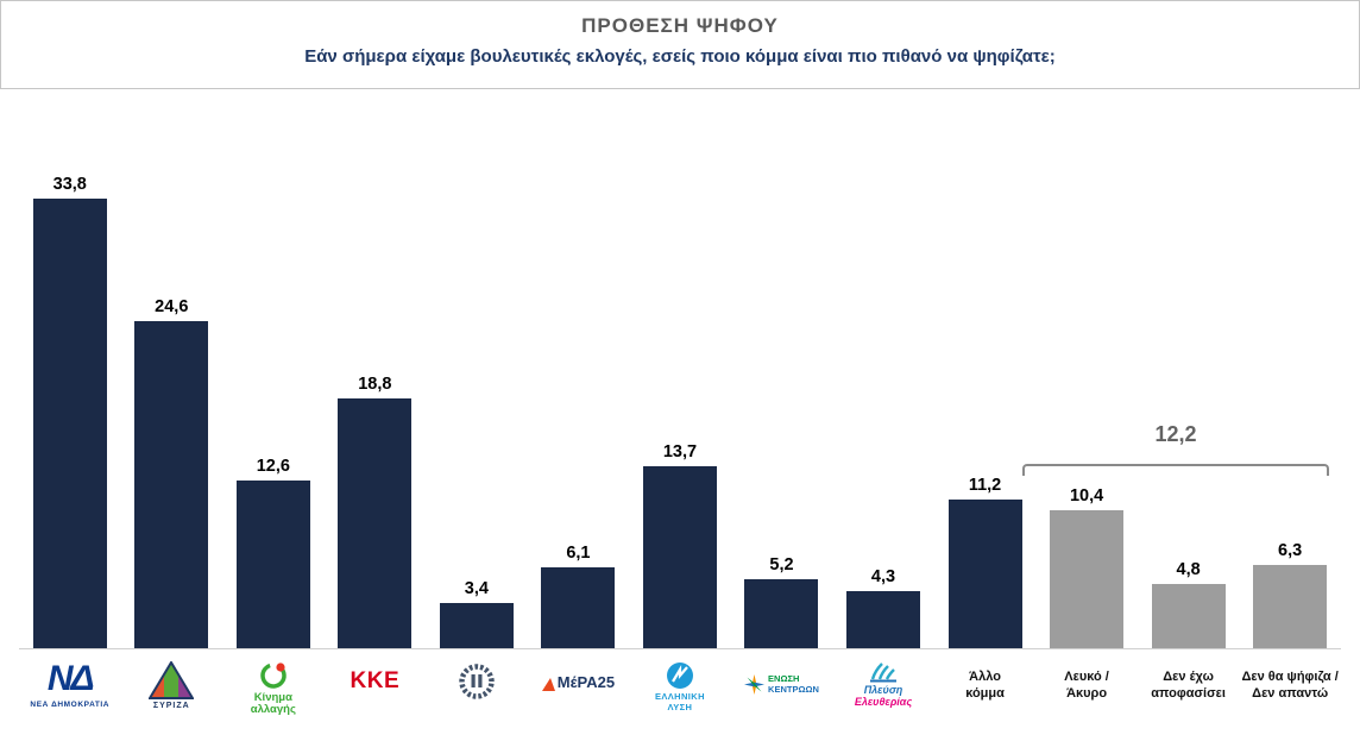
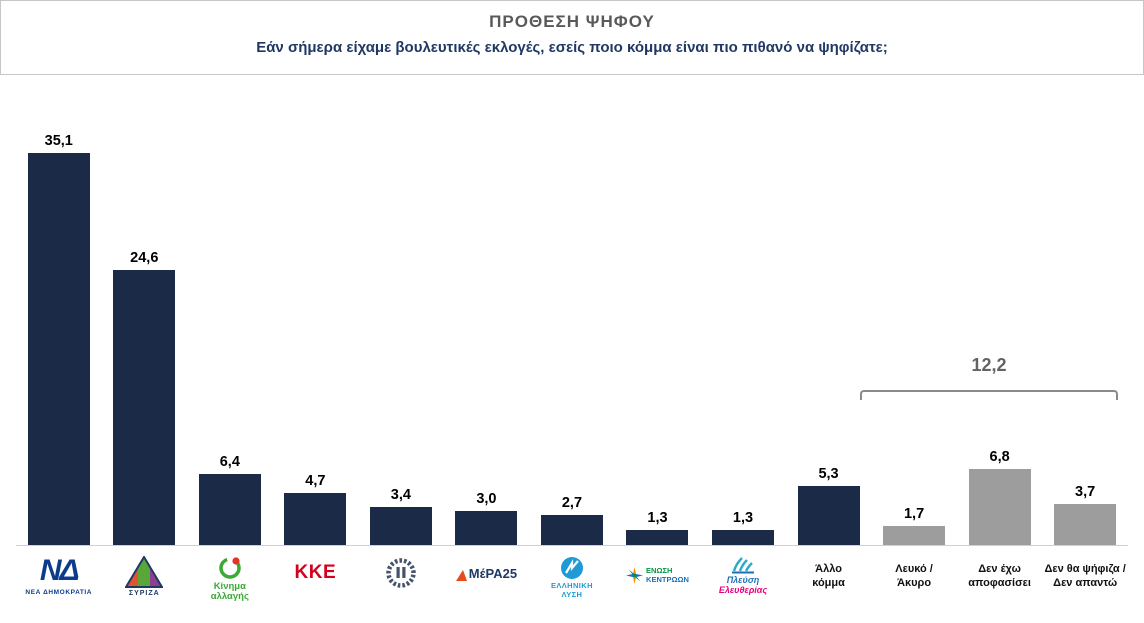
ΝΕΑ ΔΗΜΟΚΡΑΤΙΑ: 33,8 -> 35,1
Κίνημα αλλαγής: 12,6 -> 6,4
ΚΚΕ: 18,8 -> 4,7
ΜέΡΑ25: 6,1 -> 3,0
ΕΛΛΗΝΙΚΗ ΛΥΣΗ: 13,7 -> 2,7
ΕΝΩΣΗ ΚΕΝΤΡΩΩΝ: 5,2 -> 1,3
Πλεύση Ελευθερίας: 4,3 -> 1,3
Άλλο κόμμα: 11,2 -> 5,3
Λευκό / Άκυρο: 10,4 -> 1,7
Δεν έχω αποφασίσει: 4,8 -> 6,8
Δεν θα ψήφιζα / Δεν απαντώ: 6,3 -> 3,7
